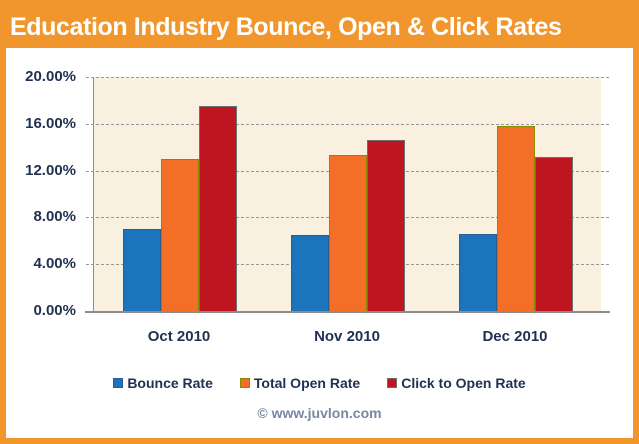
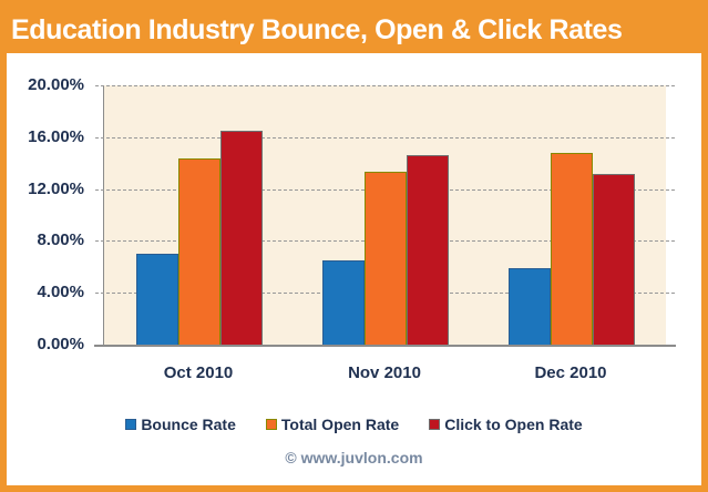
Total Open Rate/Oct 2010: 13.0% -> 14.4%
Click to Open Rate/Oct 2010: 17.5% -> 16.5%
Bounce Rate/Dec 2010: 6.6% -> 5.9%
Total Open Rate/Dec 2010: 15.8% -> 14.8%
